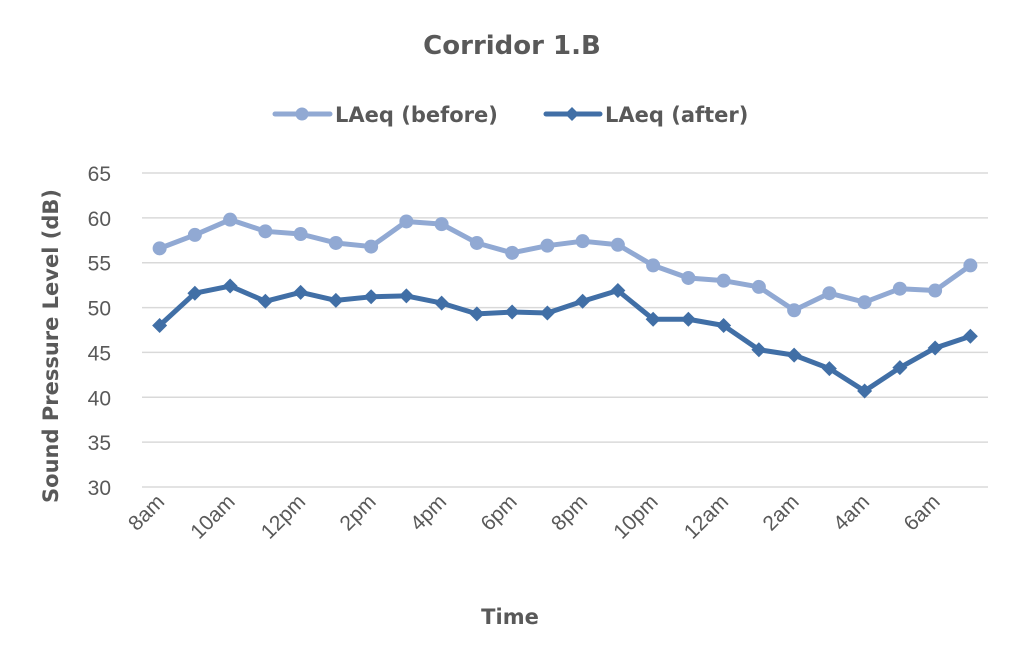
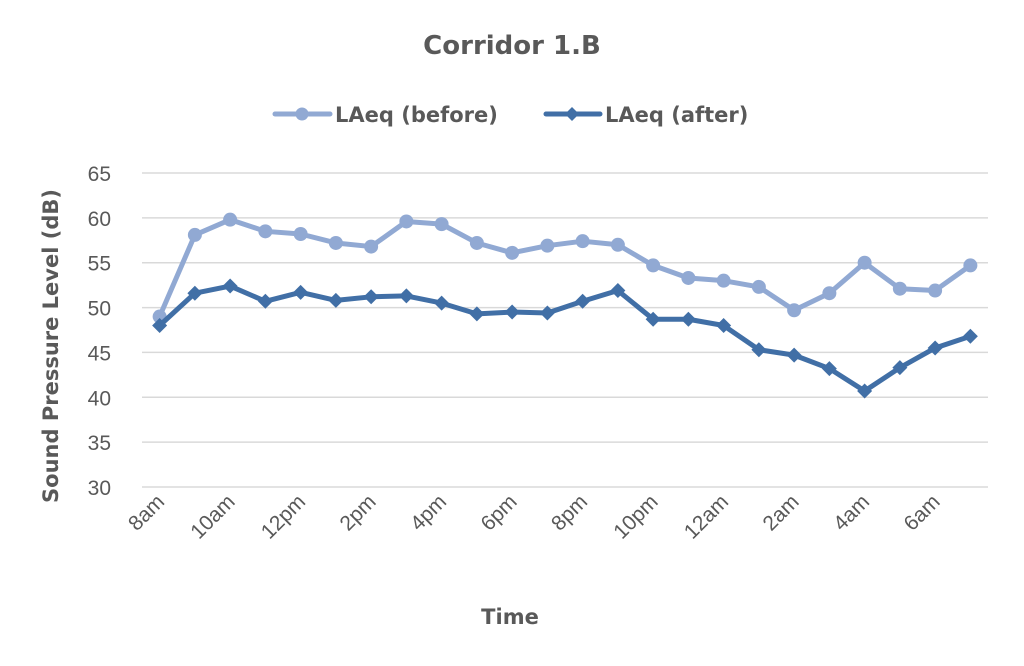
LAeq (before)/8am: 57 -> 49
LAeq (before)/4am: 51 -> 55
